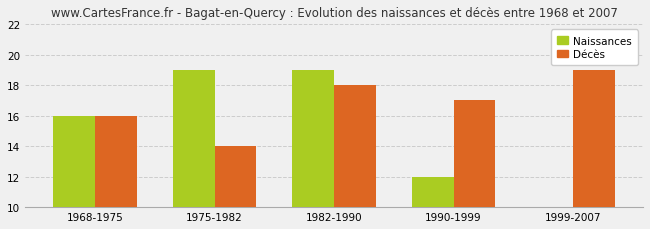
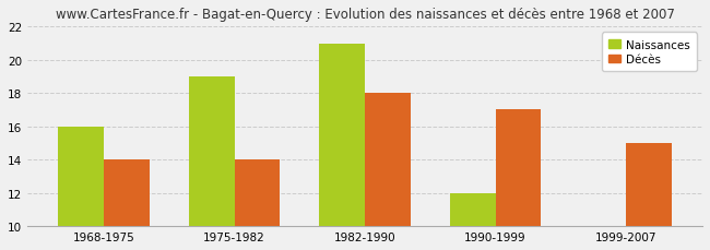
Décès/1968-1975: 16 -> 14
Naissances/1982-1990: 19 -> 21
Décès/1999-2007: 19 -> 15
